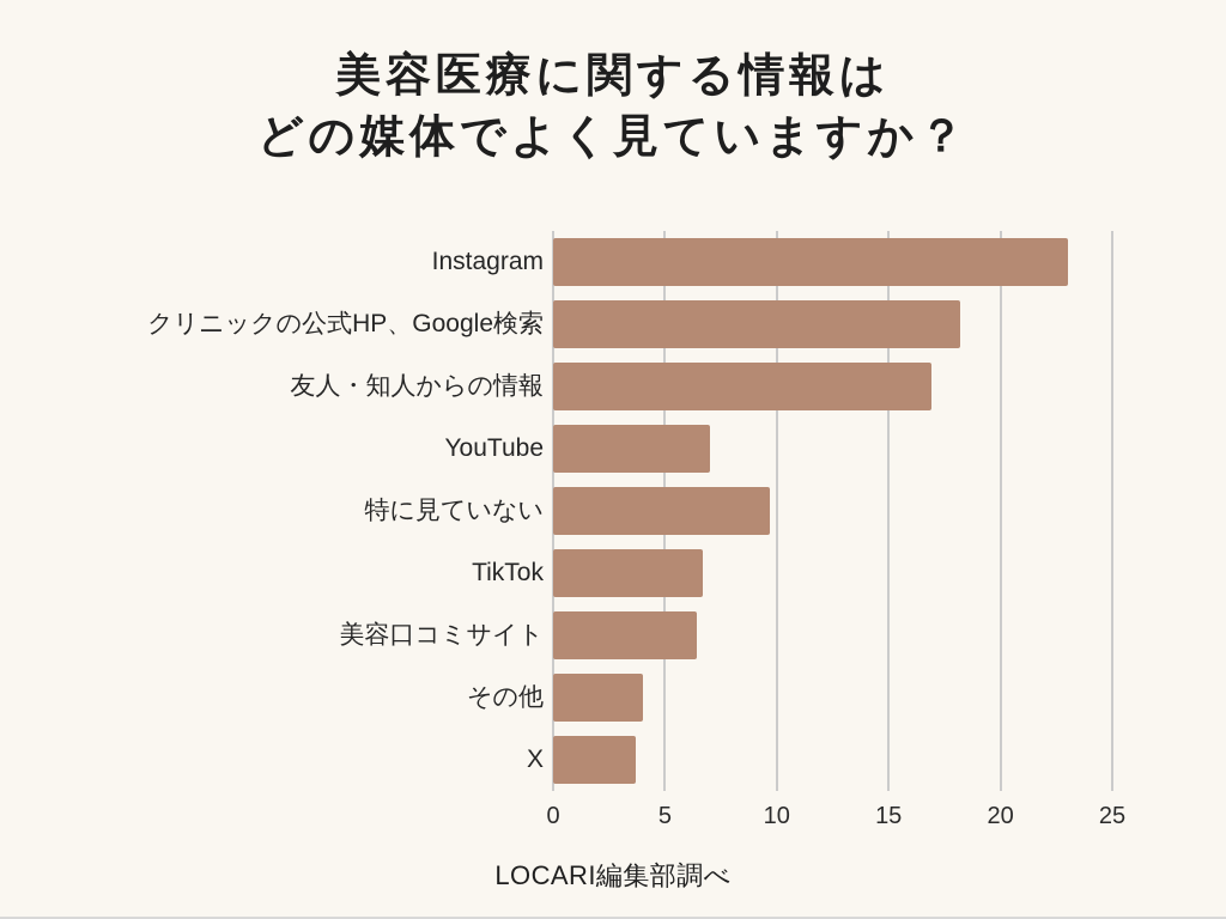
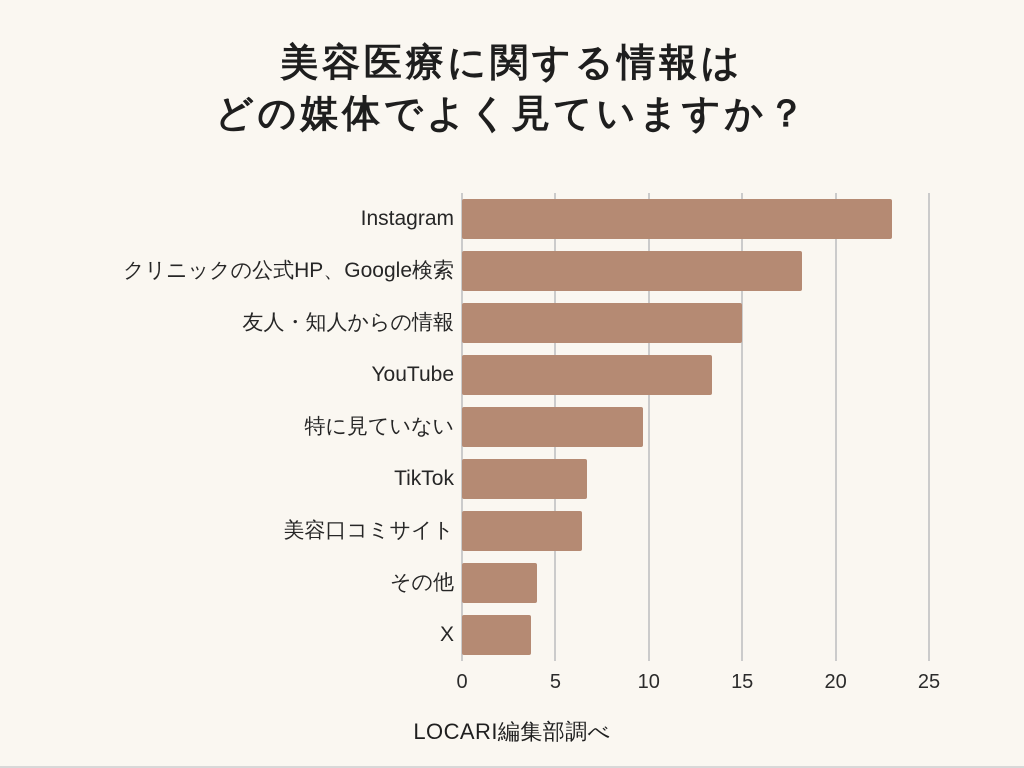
友人・知人からの情報: 16.9 -> 15.0
YouTube: 7.0 -> 13.4
